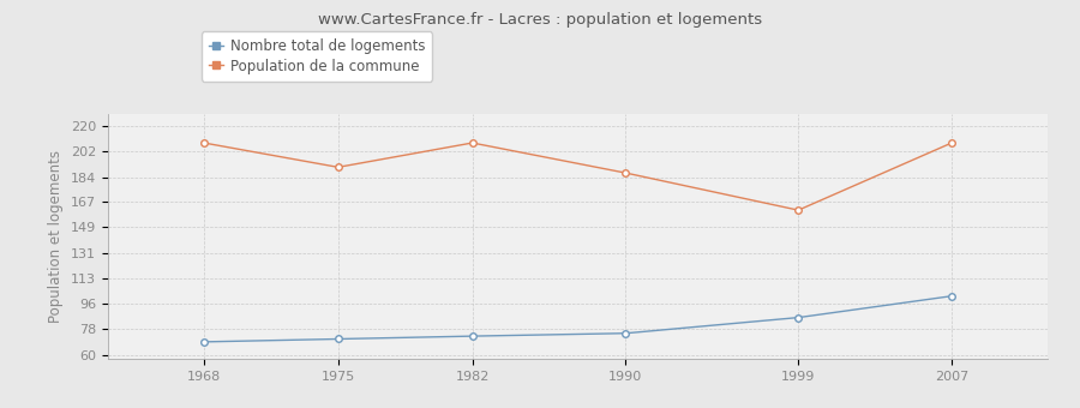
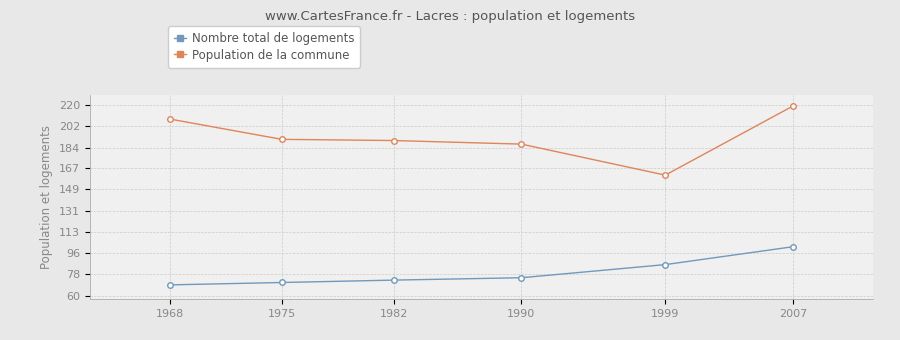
Population de la commune/1982: 208 -> 190
Population de la commune/2007: 208 -> 219
